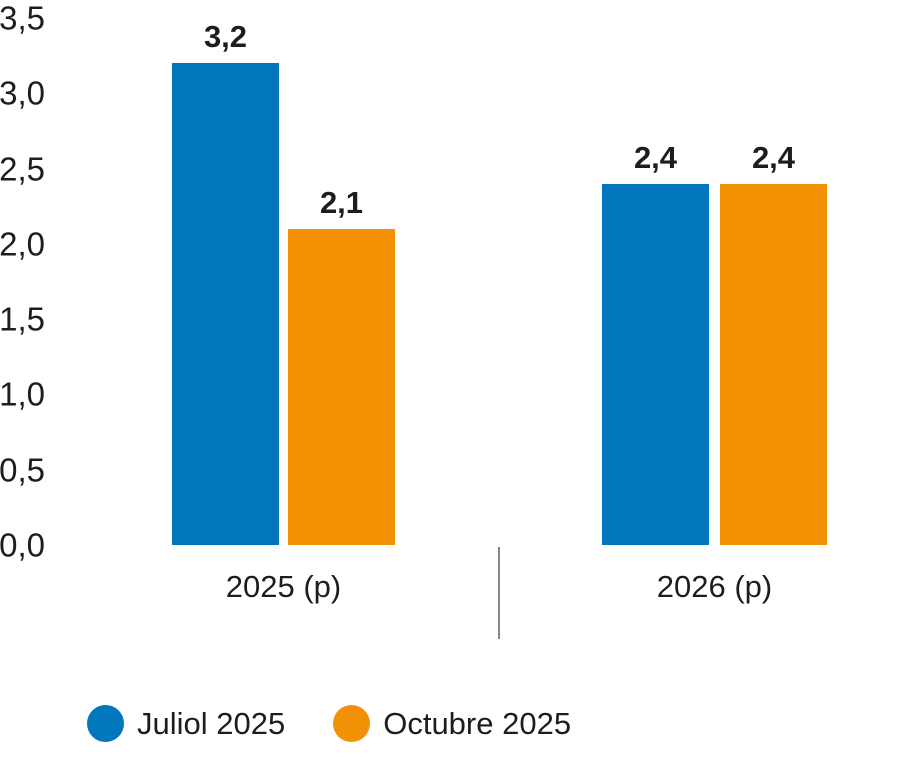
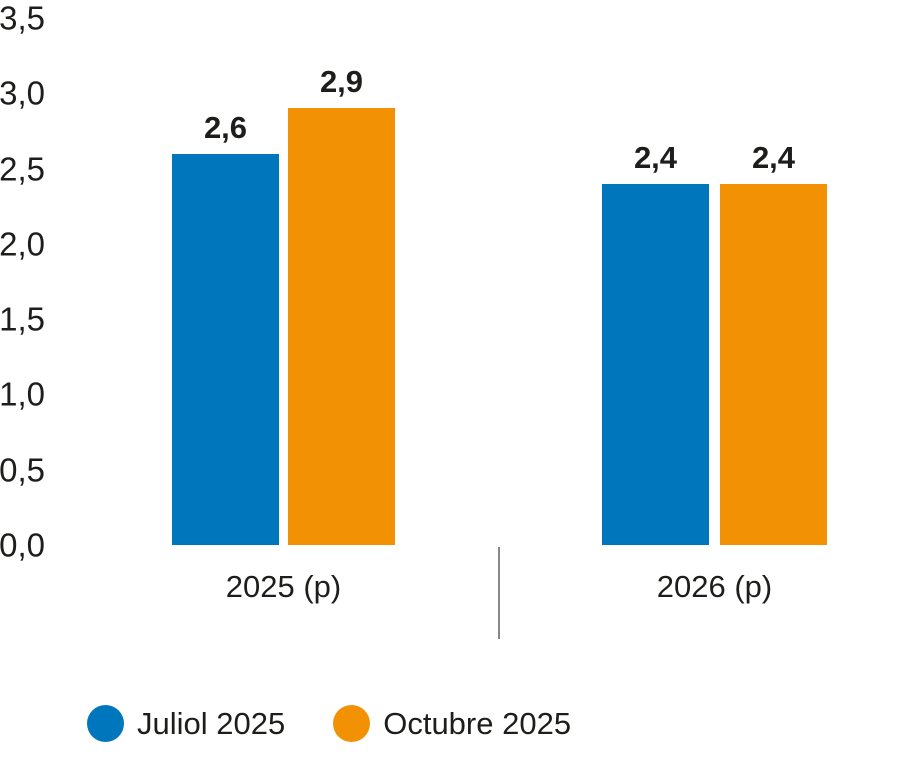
Juliol 2025/2025 (p): 3,2 -> 2,6
Octubre 2025/2025 (p): 2,1 -> 2,9
